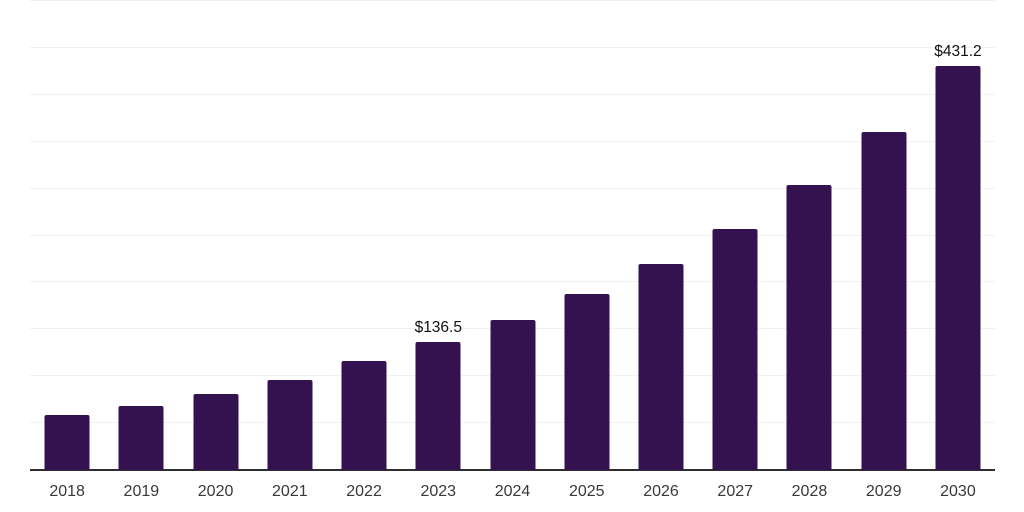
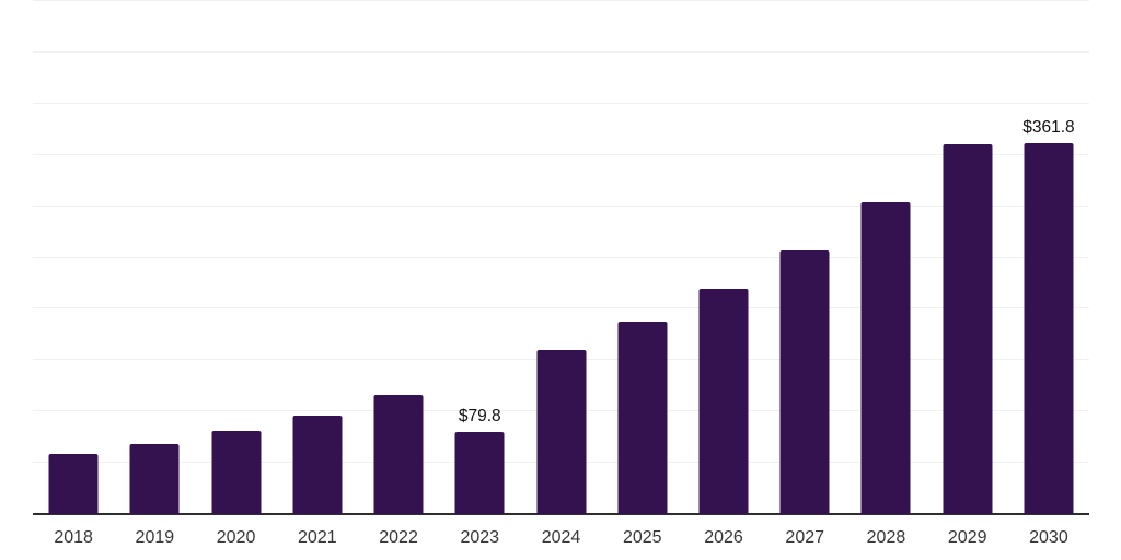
2023: $136.5 -> $79.8
2030: $431.2 -> $361.8
